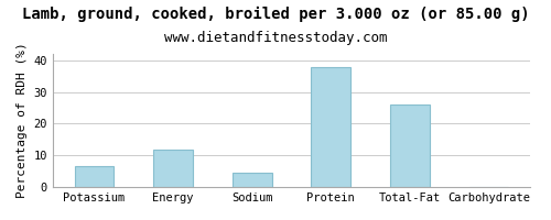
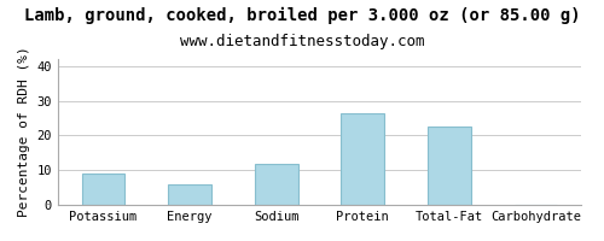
Potassium: 6.5 -> 9.0
Energy: 12.0 -> 6.0
Sodium: 4.5 -> 12.0
Protein: 38.0 -> 26.5
Total-Fat: 26.0 -> 22.5
